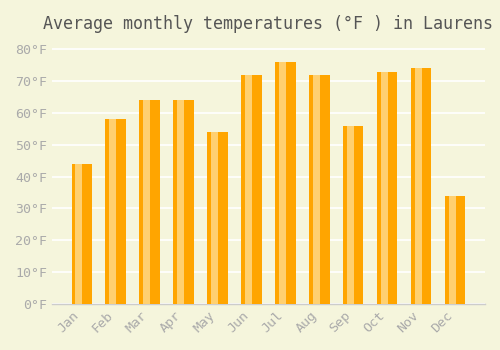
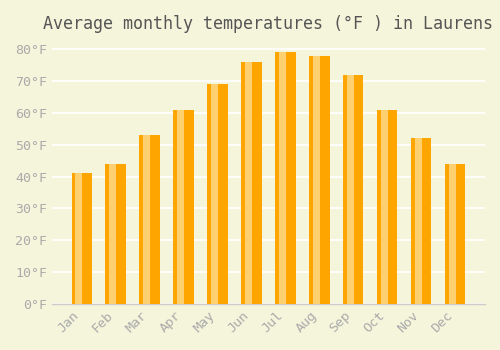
Jan: 44°F -> 41°F
Feb: 58°F -> 44°F
Mar: 64°F -> 53°F
Apr: 64°F -> 61°F
May: 54°F -> 69°F
Jun: 72°F -> 76°F
Jul: 76°F -> 79°F
Aug: 72°F -> 78°F
Sep: 56°F -> 72°F
Oct: 73°F -> 61°F
Nov: 74°F -> 52°F
Dec: 34°F -> 44°F
